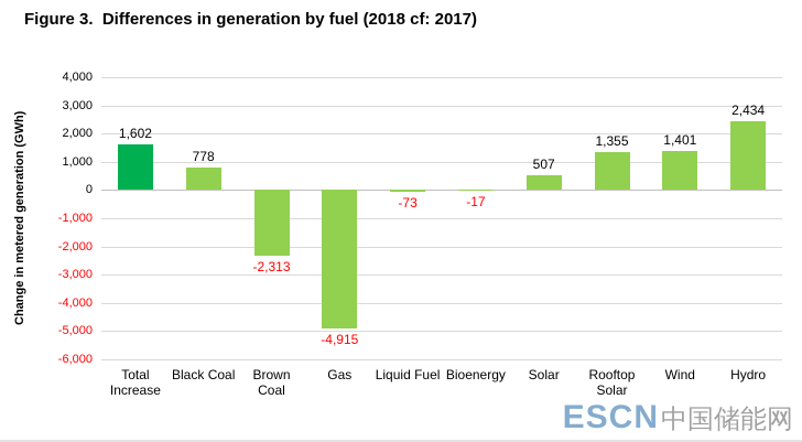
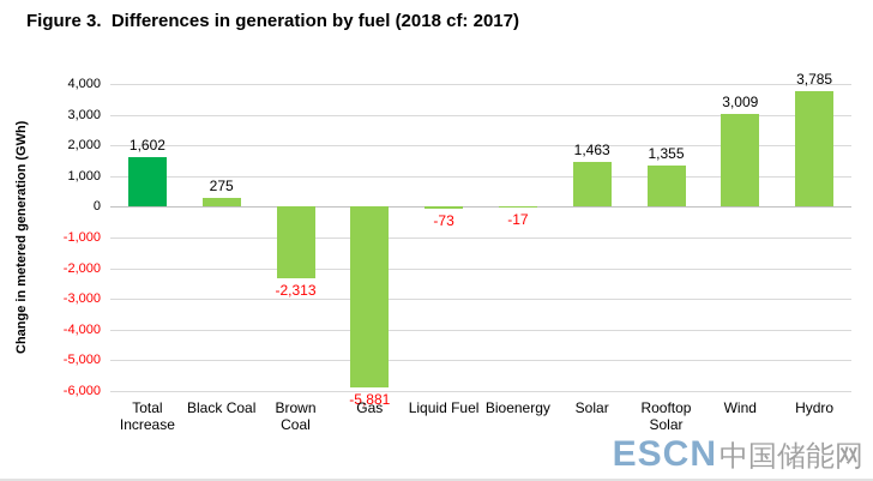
Black Coal: 778 -> 275
Gas: -4,915 -> -5,881
Solar: 507 -> 1,463
Wind: 1,401 -> 3,009
Hydro: 2,434 -> 3,785
